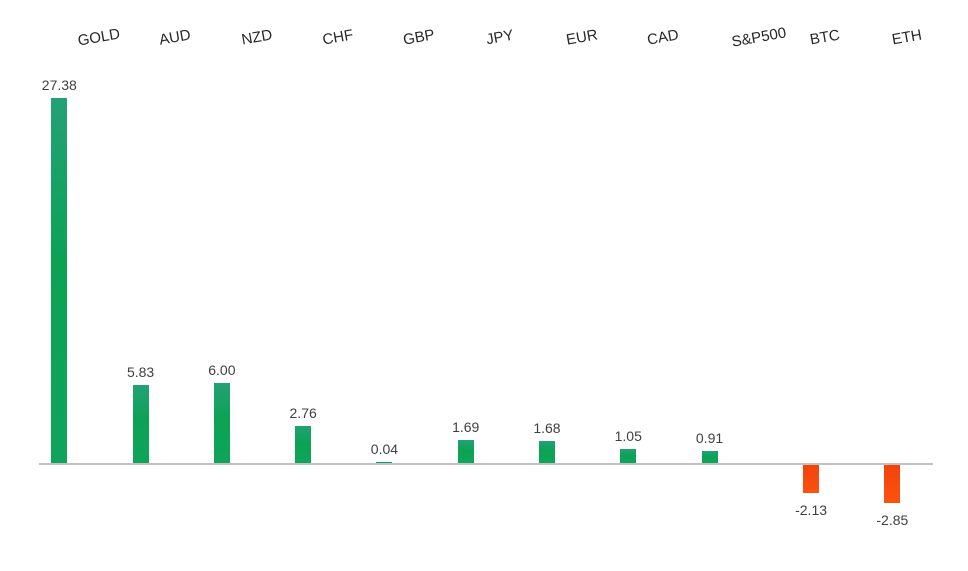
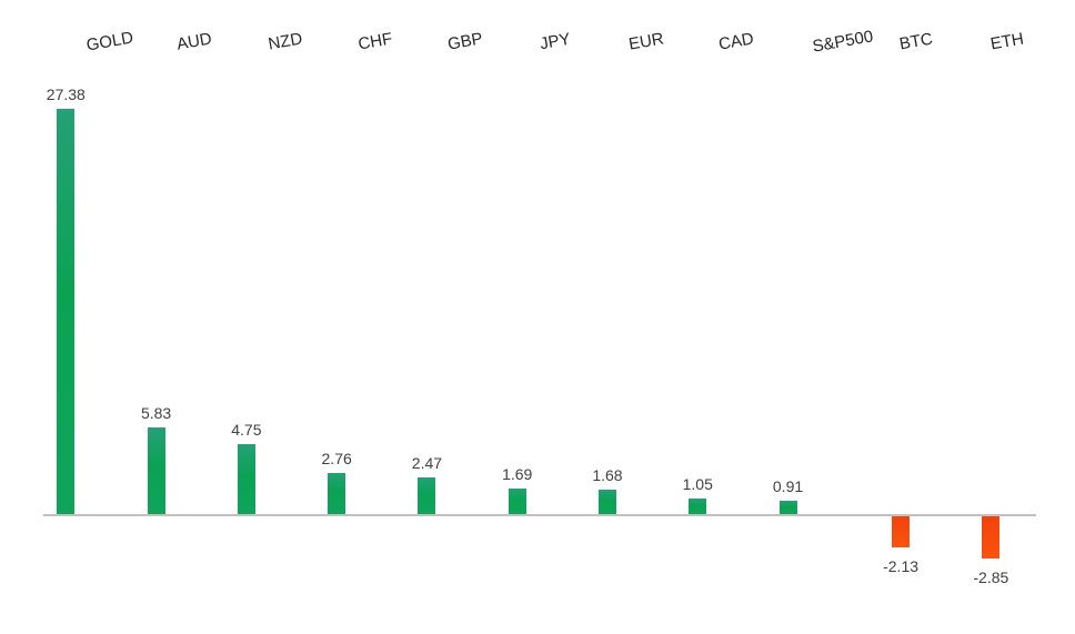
NZD: 6.00 -> 4.75
GBP: 0.04 -> 2.47
